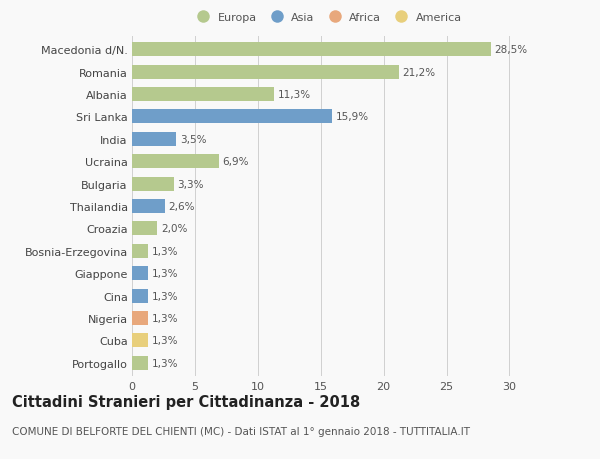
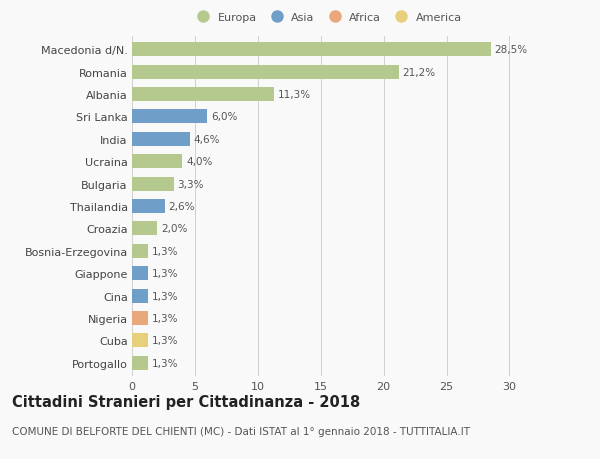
Sri Lanka: 15,9% -> 6,0%
India: 3,5% -> 4,6%
Ucraina: 6,9% -> 4,0%
